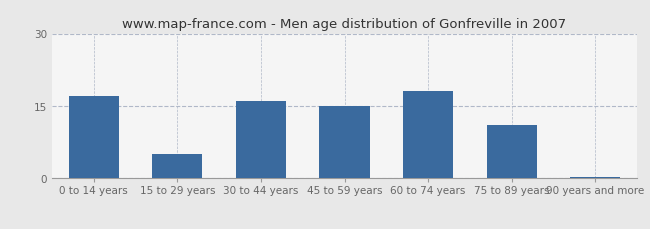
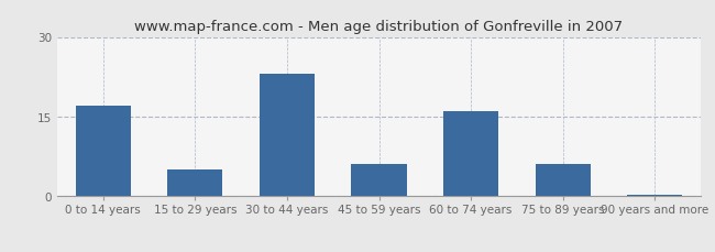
30 to 44 years: 16.0 -> 23.0
45 to 59 years: 15.0 -> 6.0
60 to 74 years: 18.0 -> 16.0
75 to 89 years: 11.0 -> 6.0
